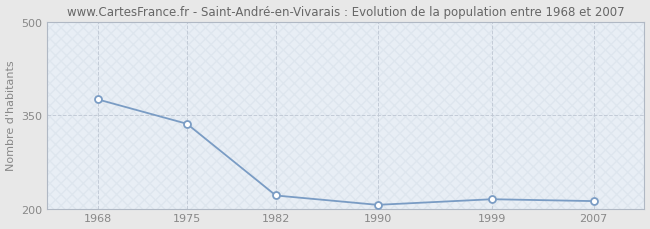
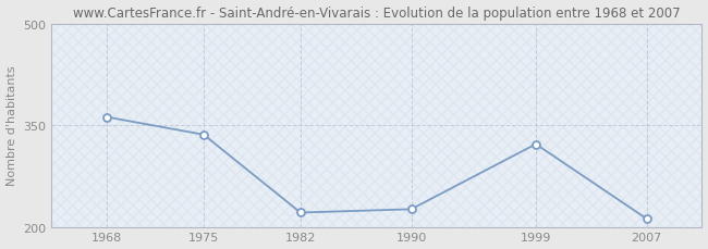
1968: 375 -> 362
1990: 206 -> 226
1999: 215 -> 322
